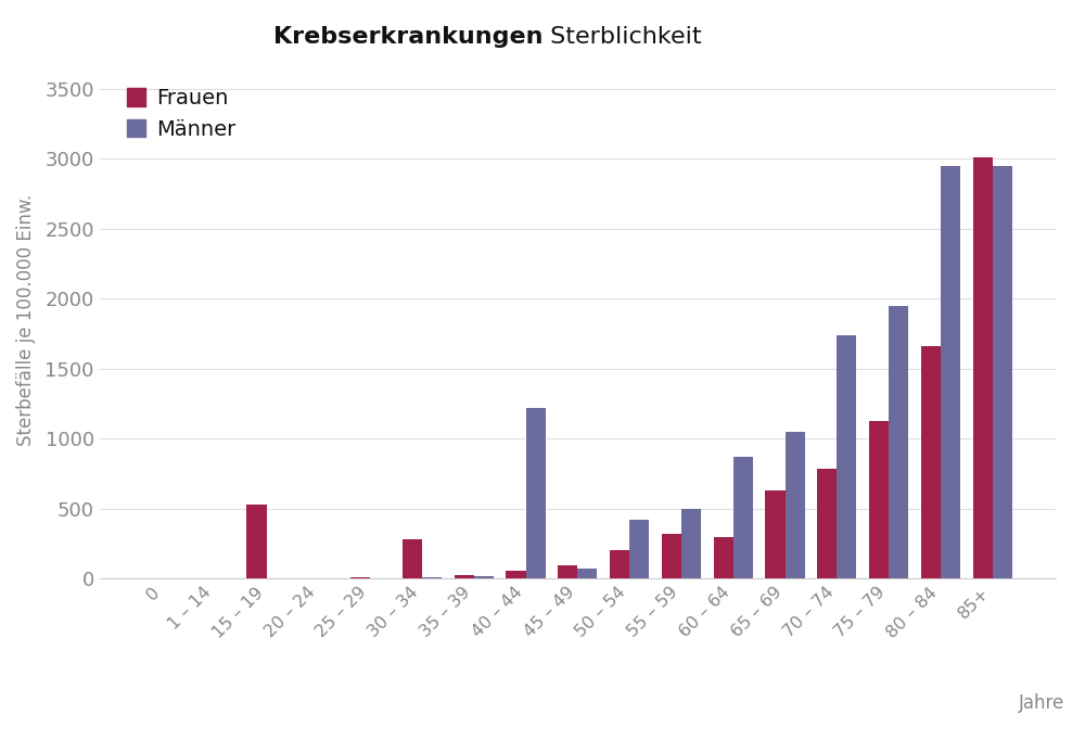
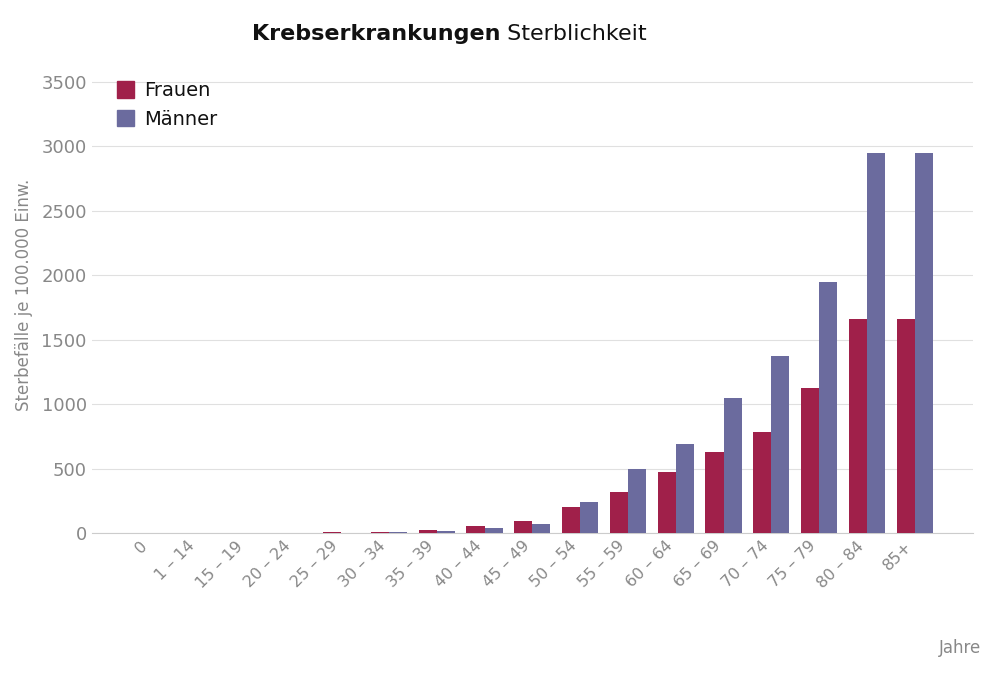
Frauen/15 – 19: 530 -> 0
Frauen/30 – 34: 280 -> 10
Männer/40 – 44: 1220 -> 40
Männer/50 – 54: 420 -> 240
Frauen/60 – 64: 300 -> 480
Männer/60 – 64: 870 -> 690
Männer/70 – 74: 1740 -> 1380
Frauen/85+: 3010 -> 1660
